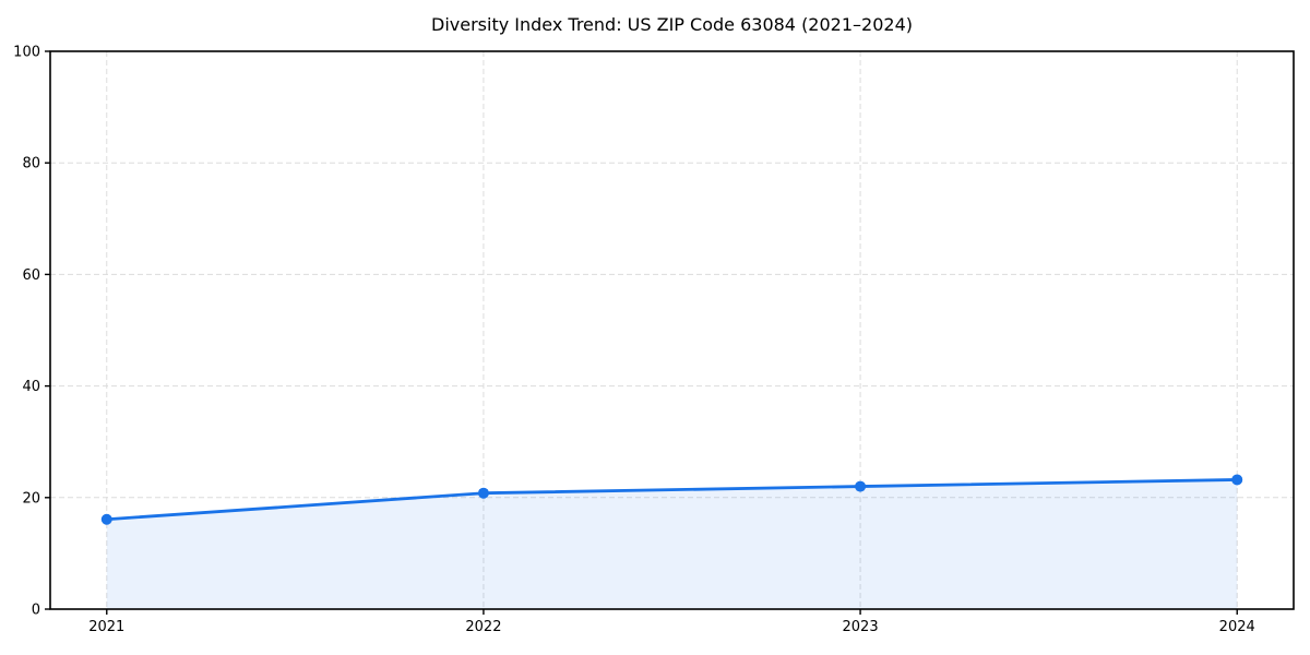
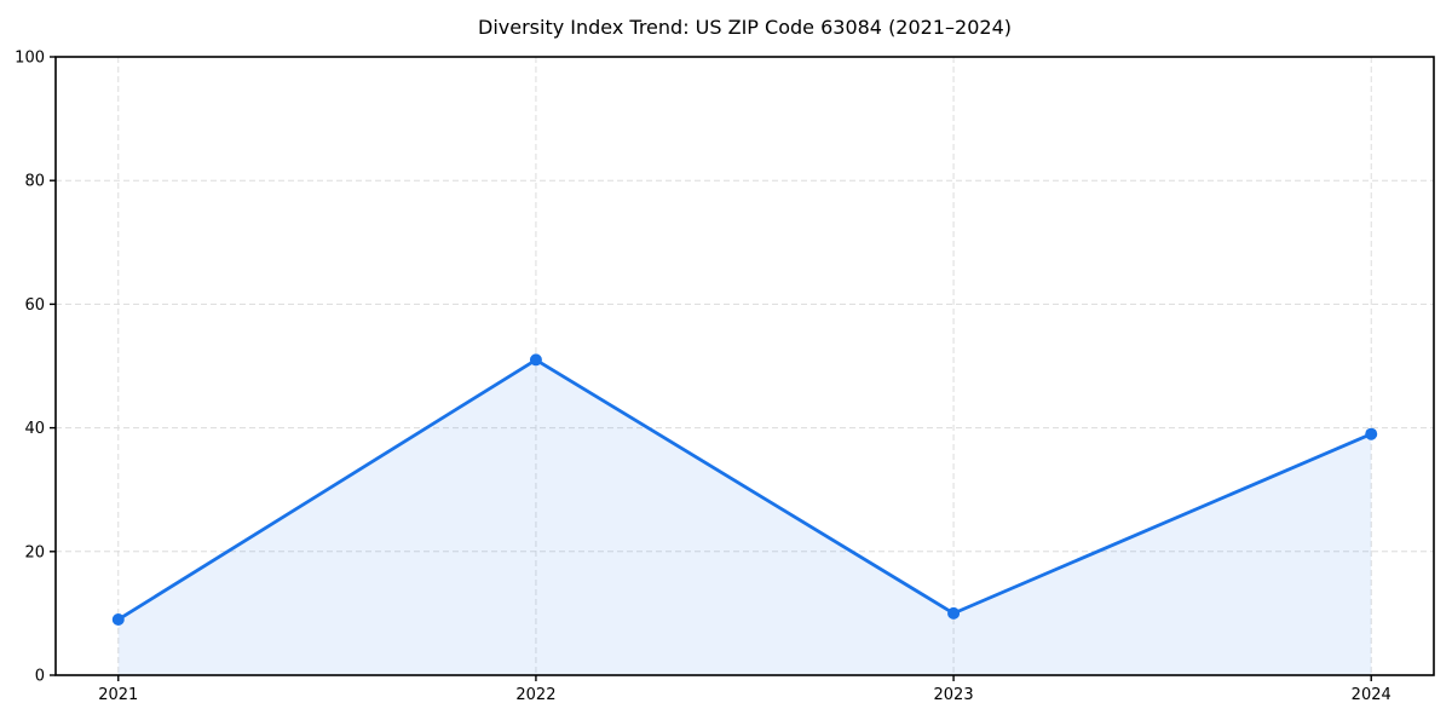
2021: 16 -> 9
2022: 21 -> 51
2023: 22 -> 10
2024: 23 -> 39
